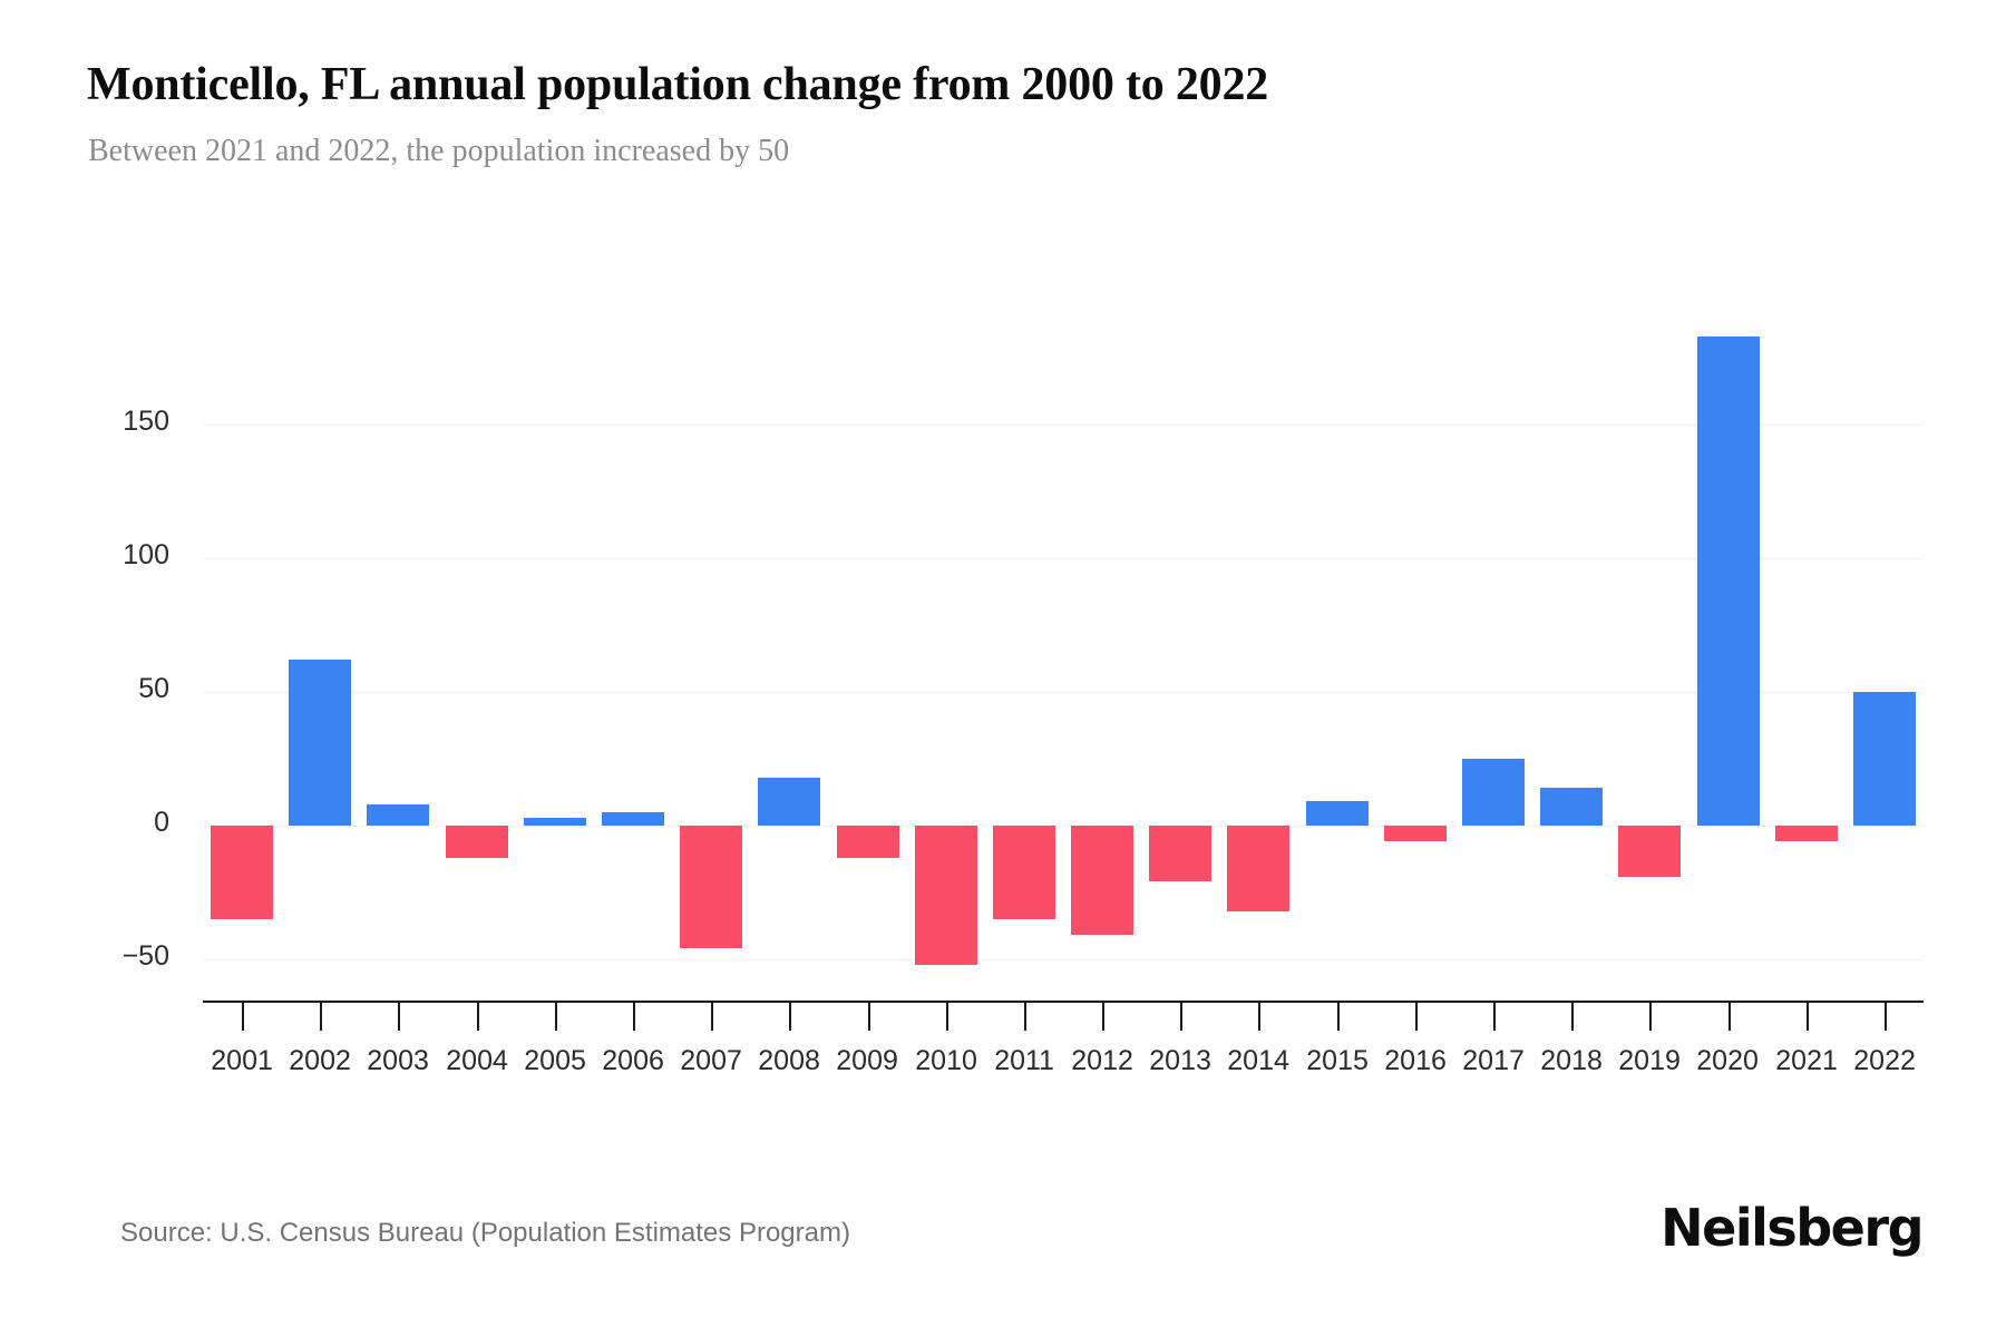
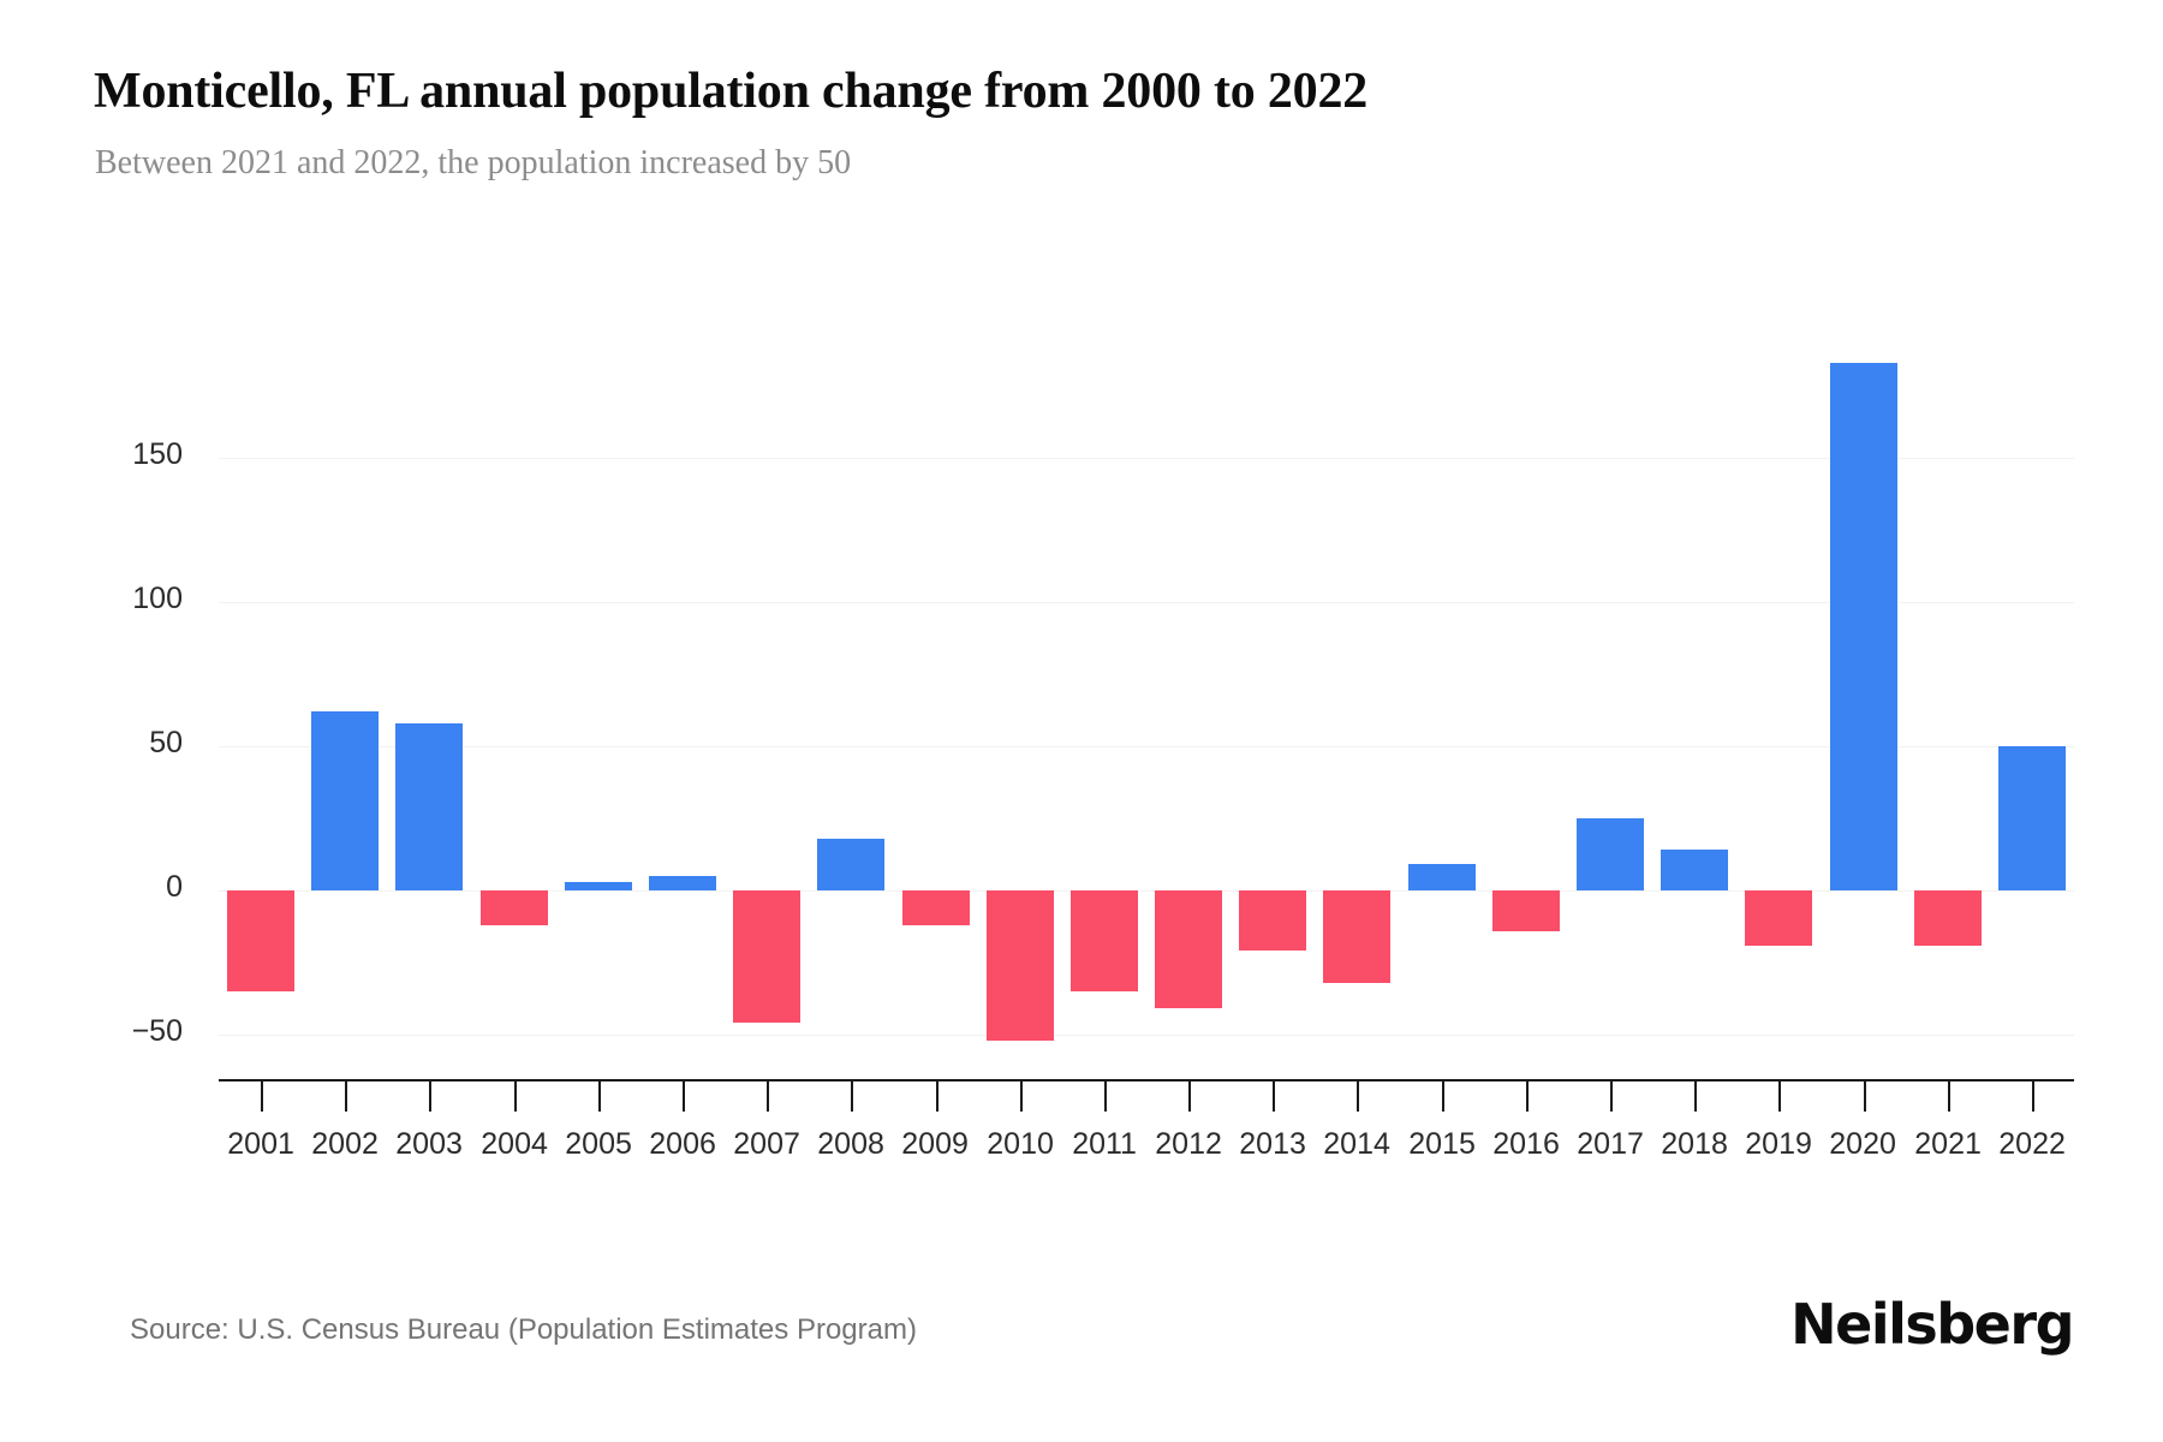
2003: 8 -> 58
2016: -6 -> -14
2021: -6 -> -19
